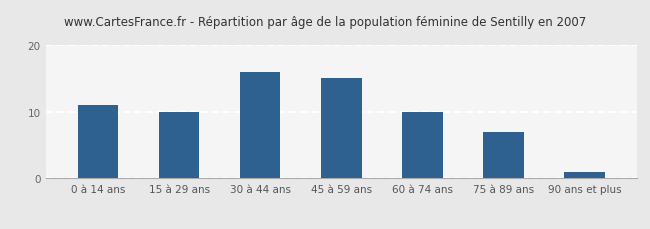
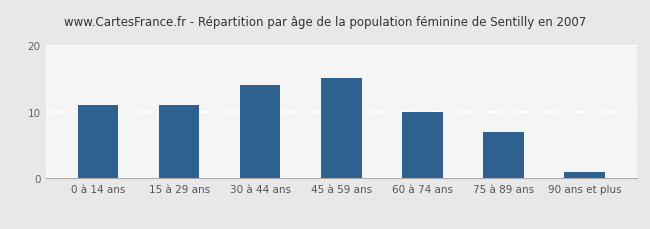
15 à 29 ans: 10 -> 11
30 à 44 ans: 16 -> 14
